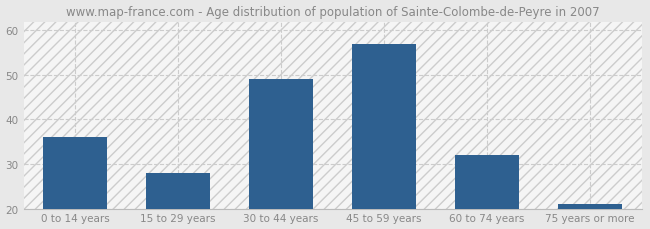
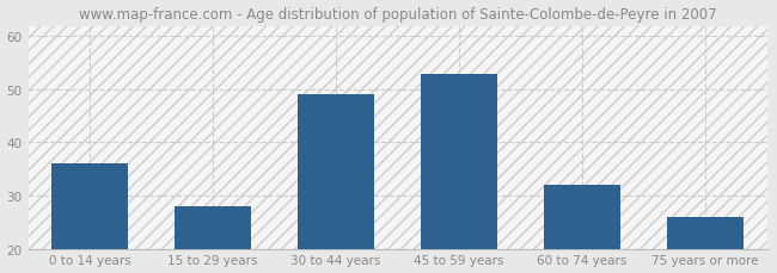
45 to 59 years: 57 -> 53
75 years or more: 21 -> 26
